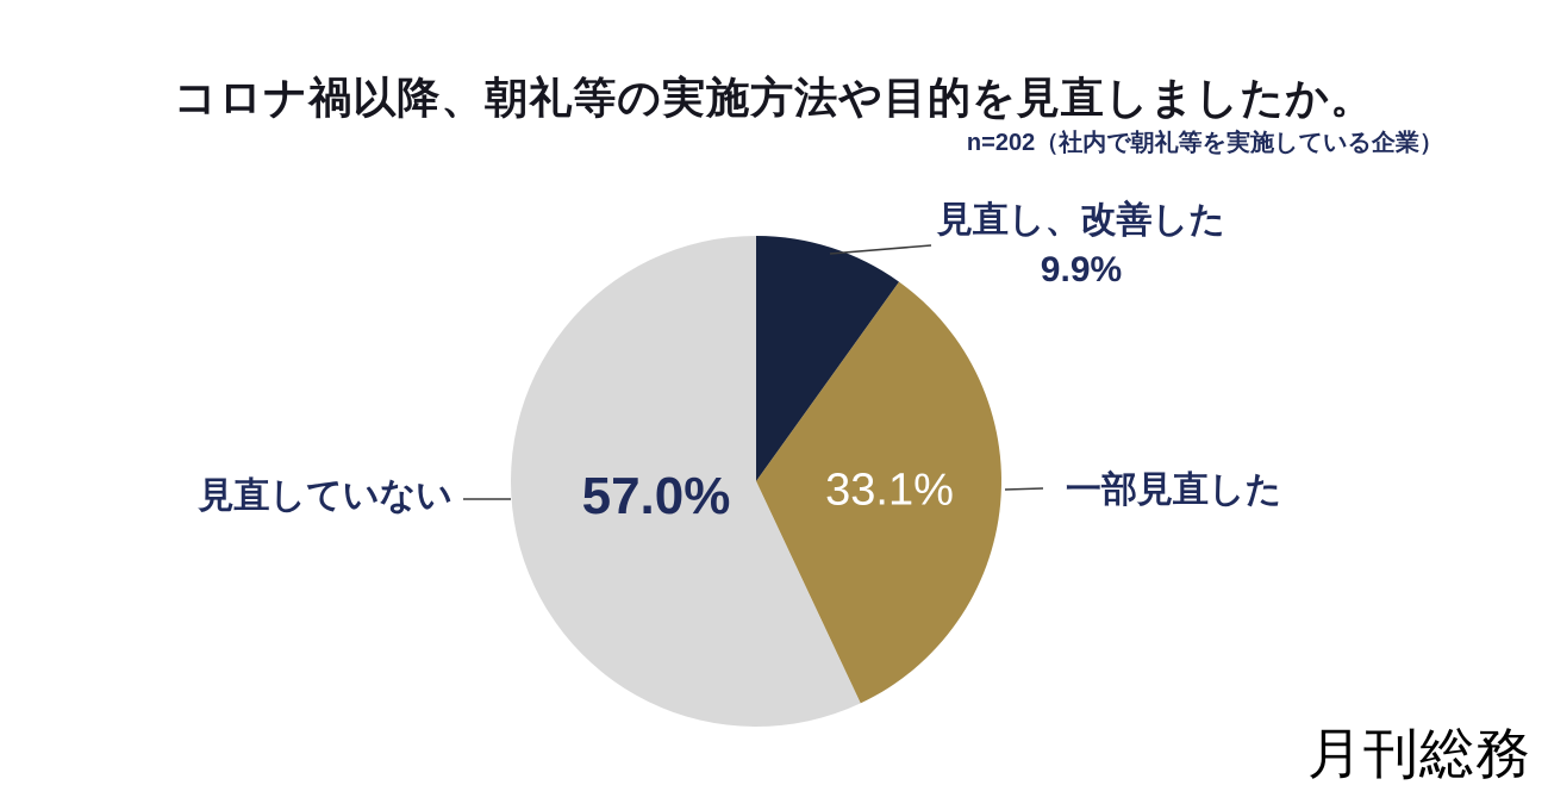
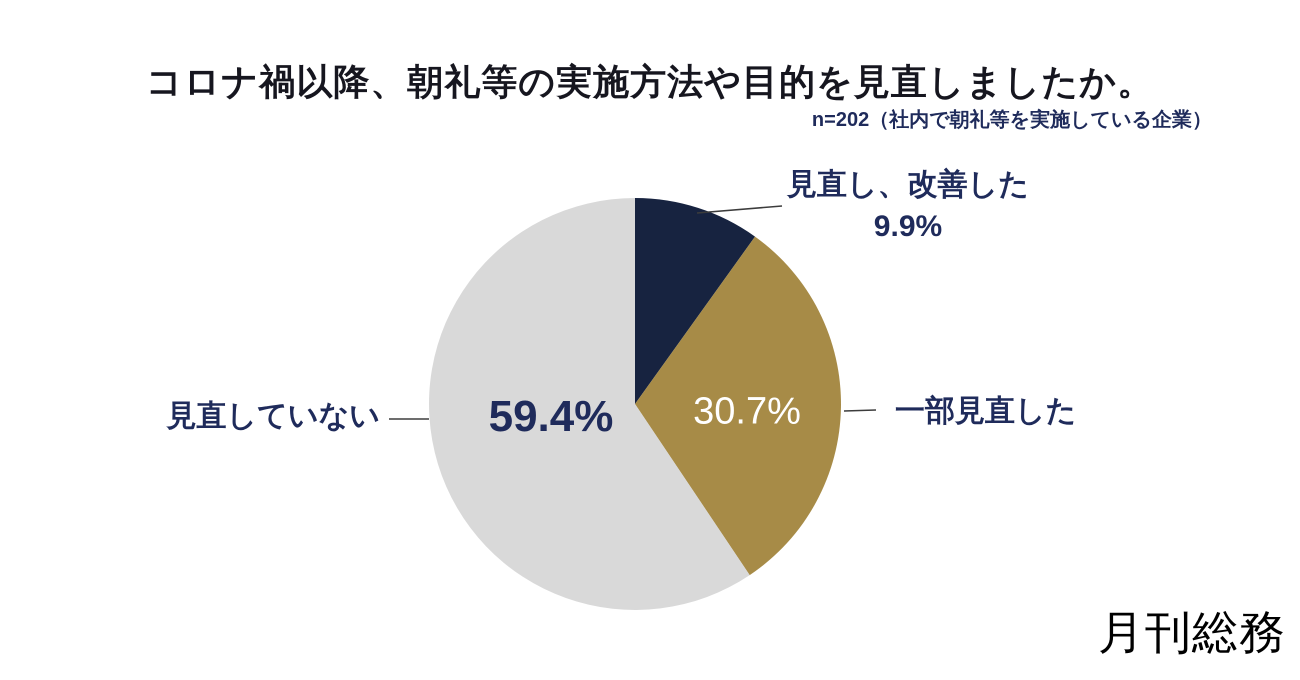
一部見直した: 33.1% -> 30.7%
見直していない: 57.0% -> 59.4%
